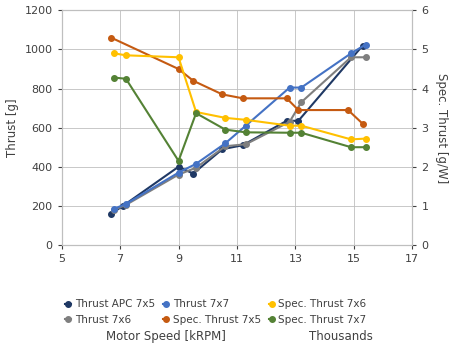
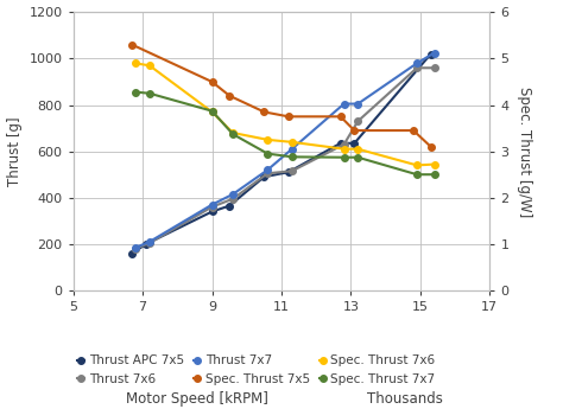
Thrust APC 7x5/9: 400 -> 340
Spec. Thrust 7x6/9: 4.80 -> 3.85
Spec. Thrust 7x7/9: 2.15 -> 3.87
